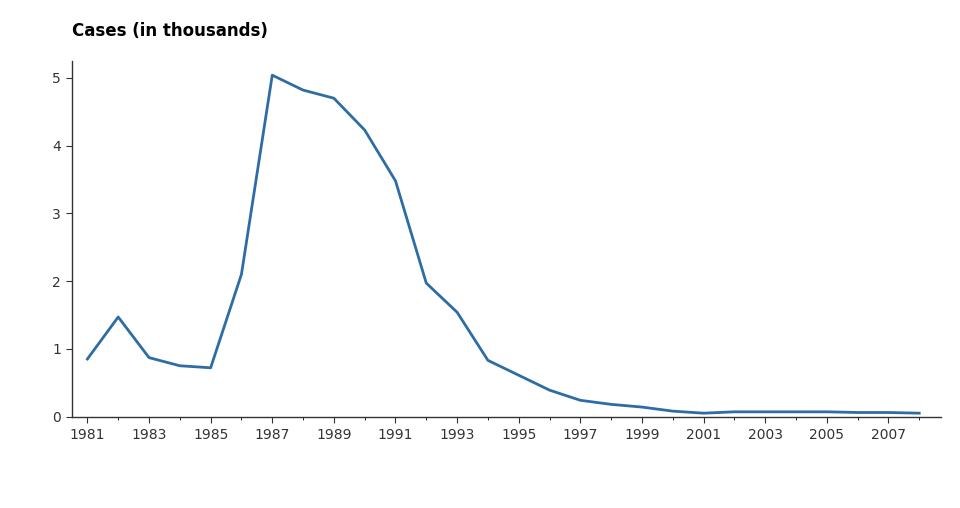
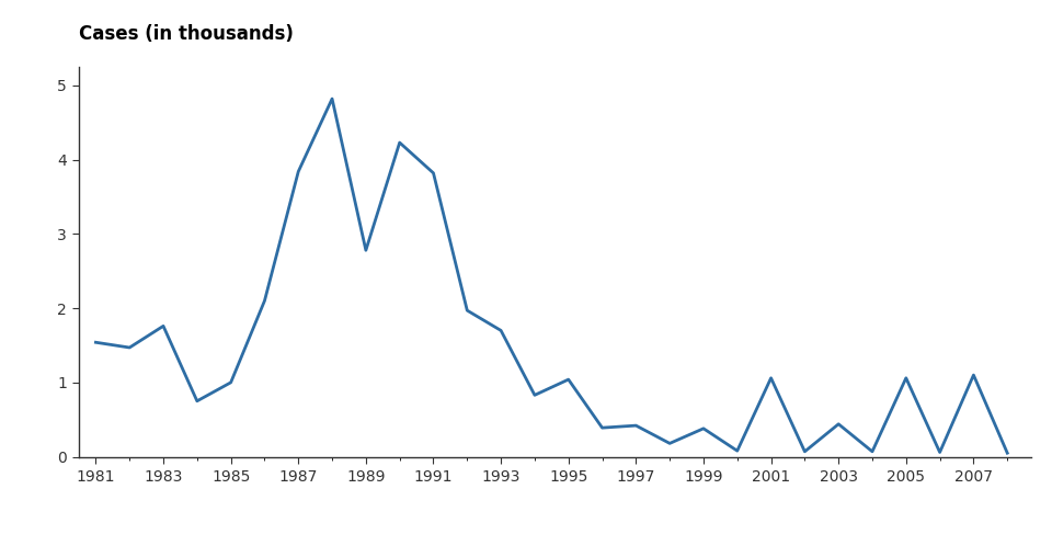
1981: 0.85 -> 1.54
1983: 0.87 -> 1.76
1985: 0.72 -> 1.00
1987: 5.04 -> 3.84
1989: 4.70 -> 2.78
1991: 3.48 -> 3.82
1993: 1.54 -> 1.70
1995: 0.61 -> 1.04
1997: 0.24 -> 0.42
1999: 0.14 -> 0.38
2001: 0.05 -> 1.06
2003: 0.07 -> 0.44
2005: 0.07 -> 1.06
2007: 0.06 -> 1.10
